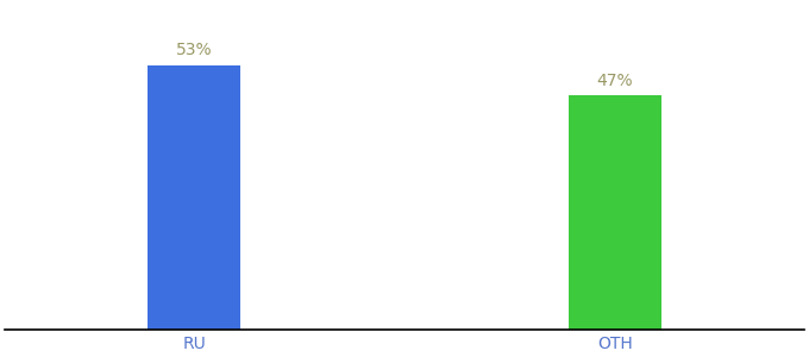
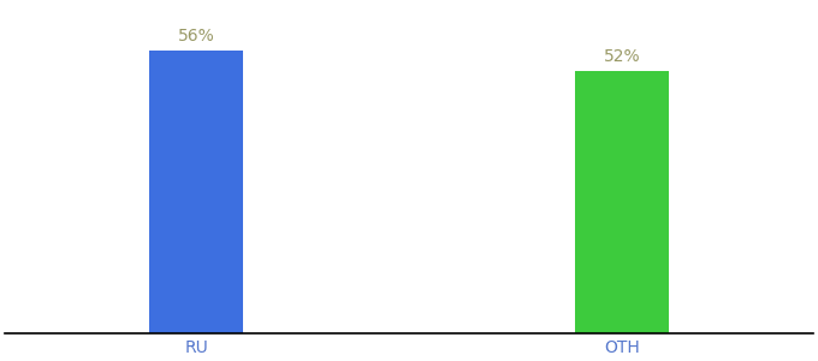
RU: 53% -> 56%
OTH: 47% -> 52%
